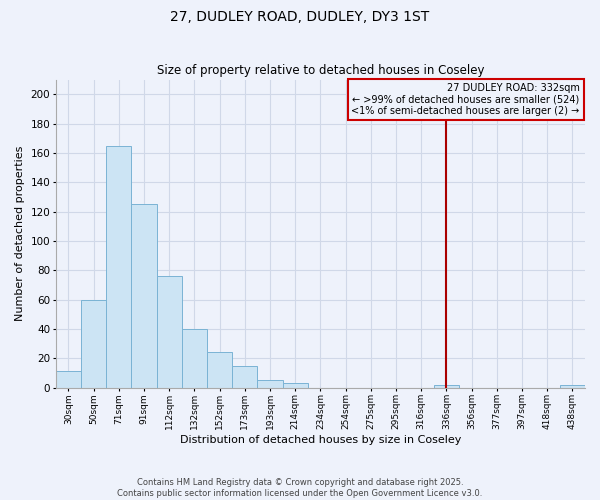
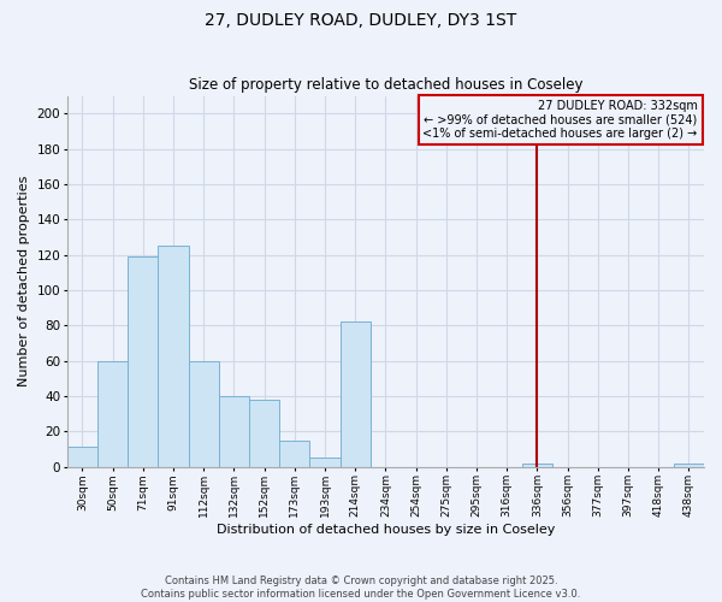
71sqm: 165 -> 119
112sqm: 76 -> 60
152sqm: 24 -> 38
214sqm: 3 -> 82
